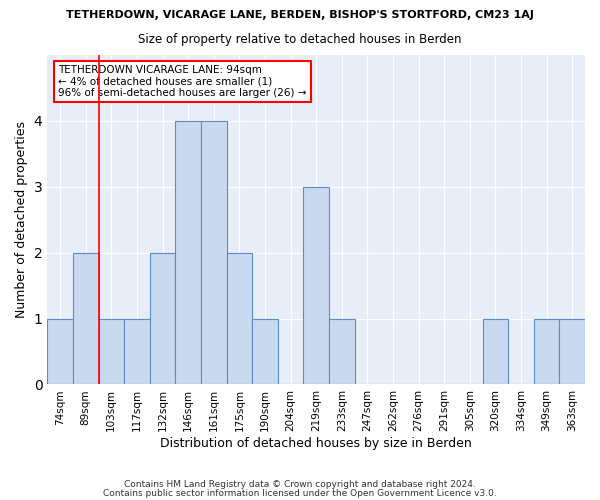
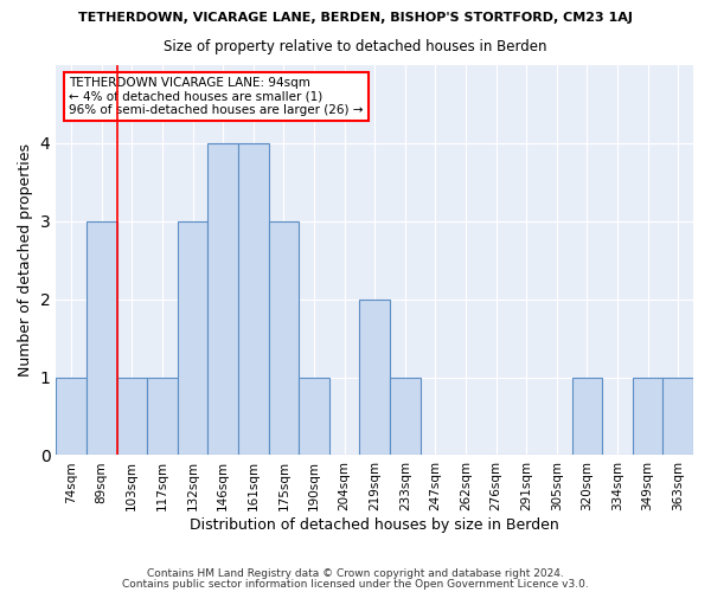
89sqm: 2 -> 3
132sqm: 2 -> 3
175sqm: 2 -> 3
219sqm: 3 -> 2
